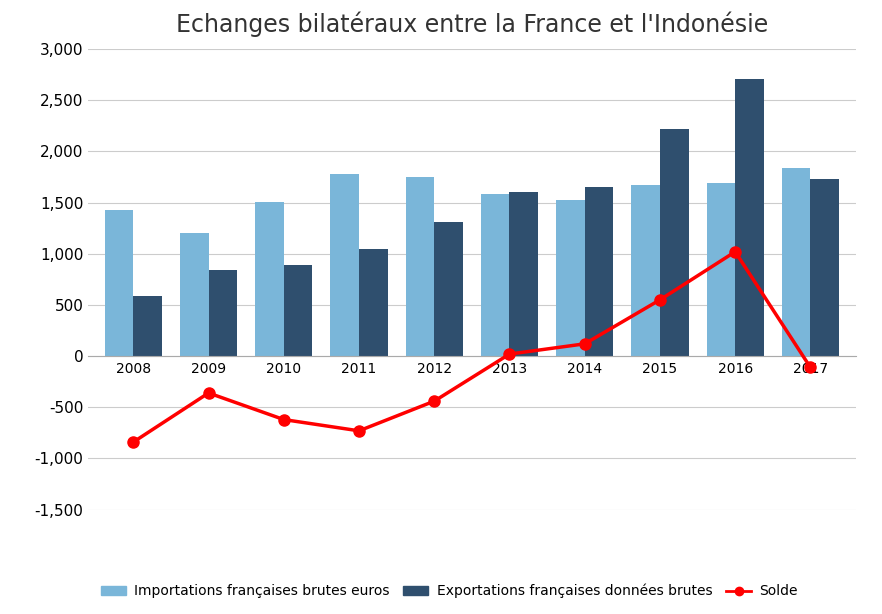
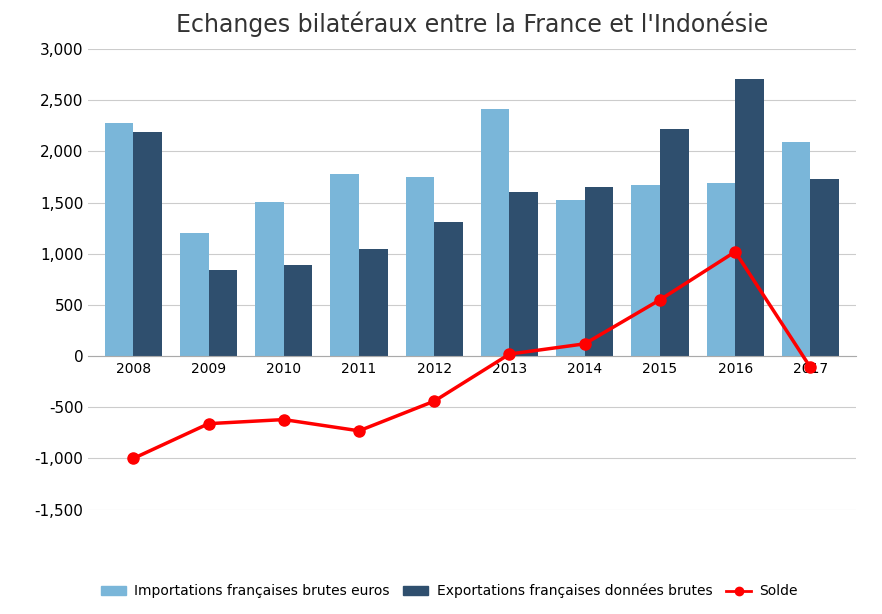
Importations françaises brutes euros/2008: 1,430 -> 2,280
Solde/2008: -840 -> -1,000
Exportations françaises données brutes/2008: 590 -> 2,190
Solde/2009: -360 -> -660
Importations françaises brutes euros/2013: 1,580 -> 2,410
Importations françaises brutes euros/2017: 1,840 -> 2,090
